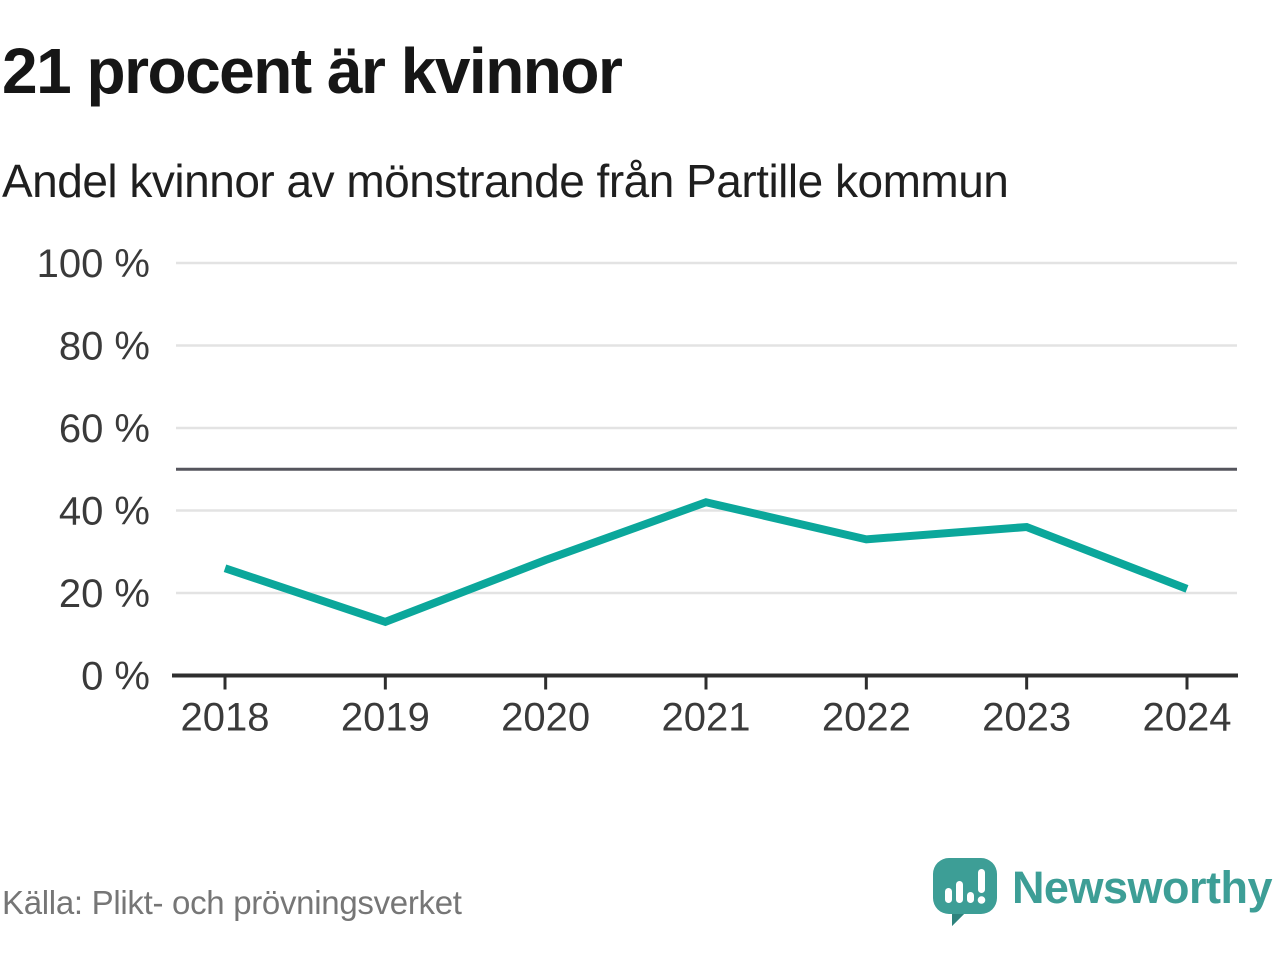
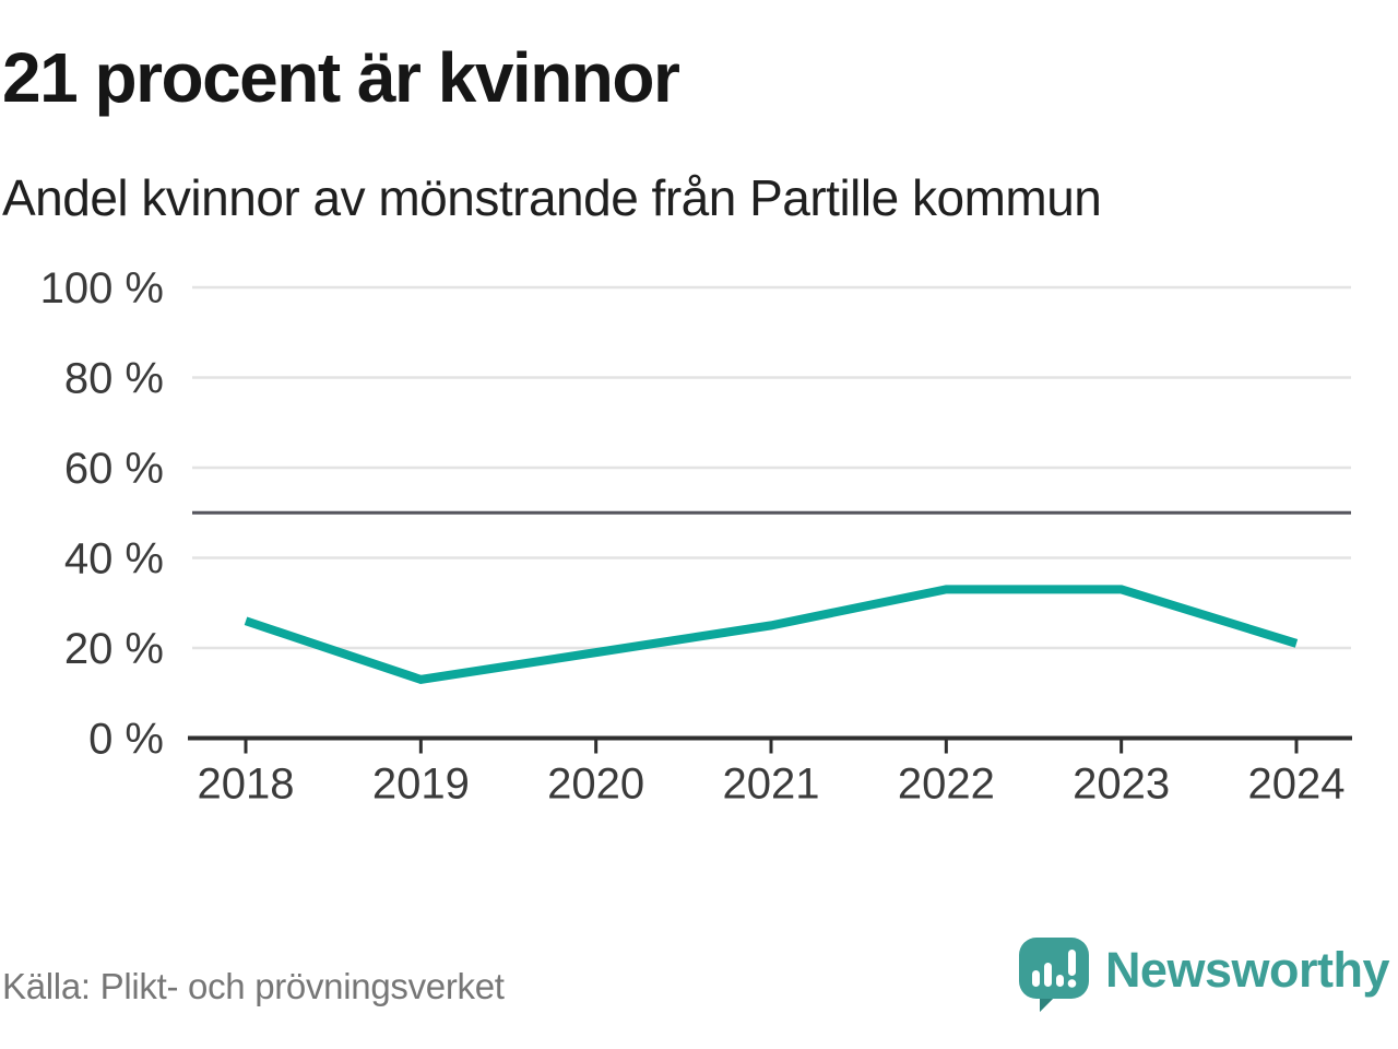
2020: 28% -> 19%
2021: 42% -> 25%
2023: 36% -> 33%
